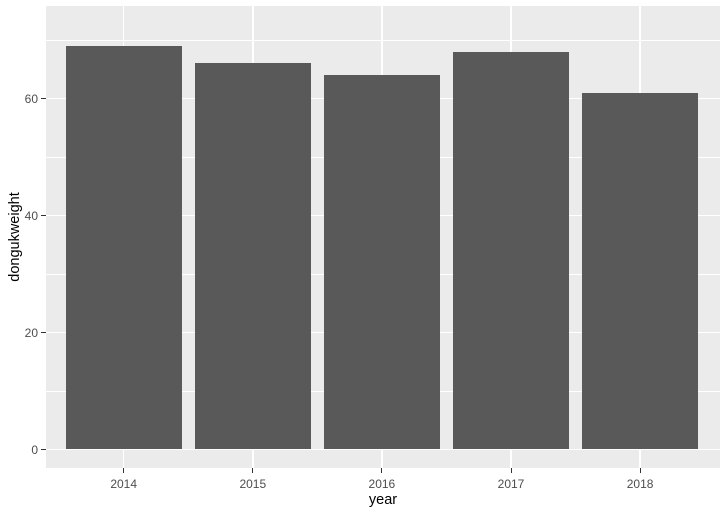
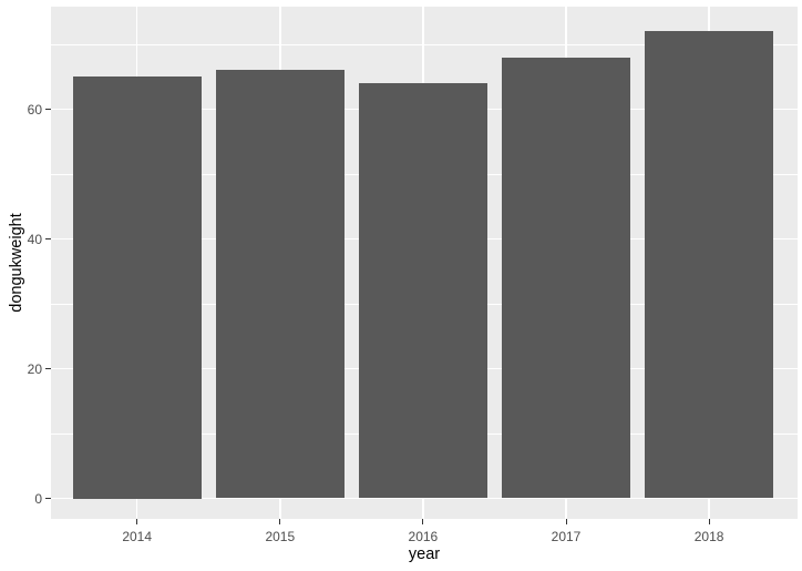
2014: 69 -> 65
2018: 61 -> 72
